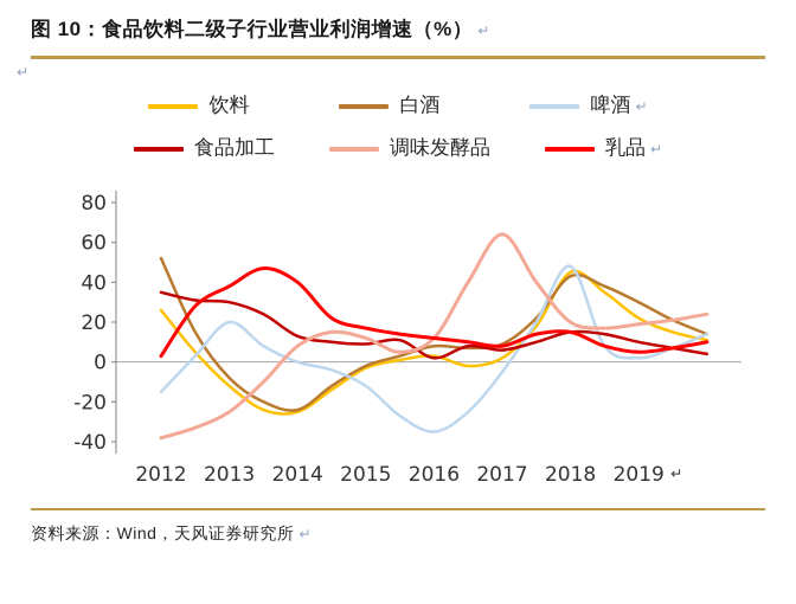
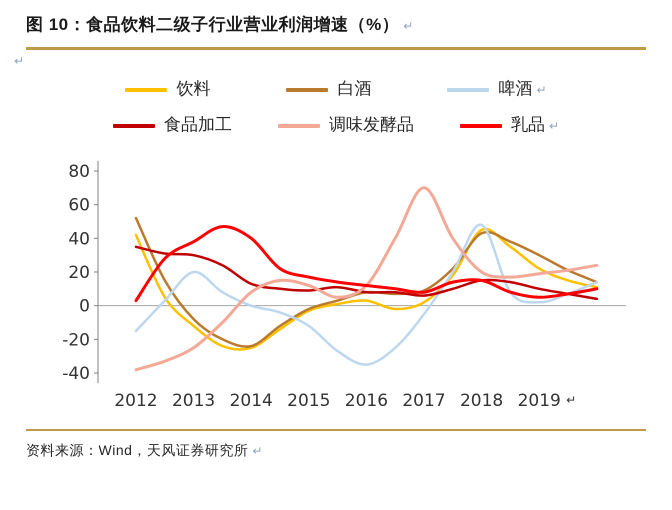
饮料/2012: 26 -> 42
食品加工/2016: 2 -> 8
调味发酵品/2017: 64 -> 70
